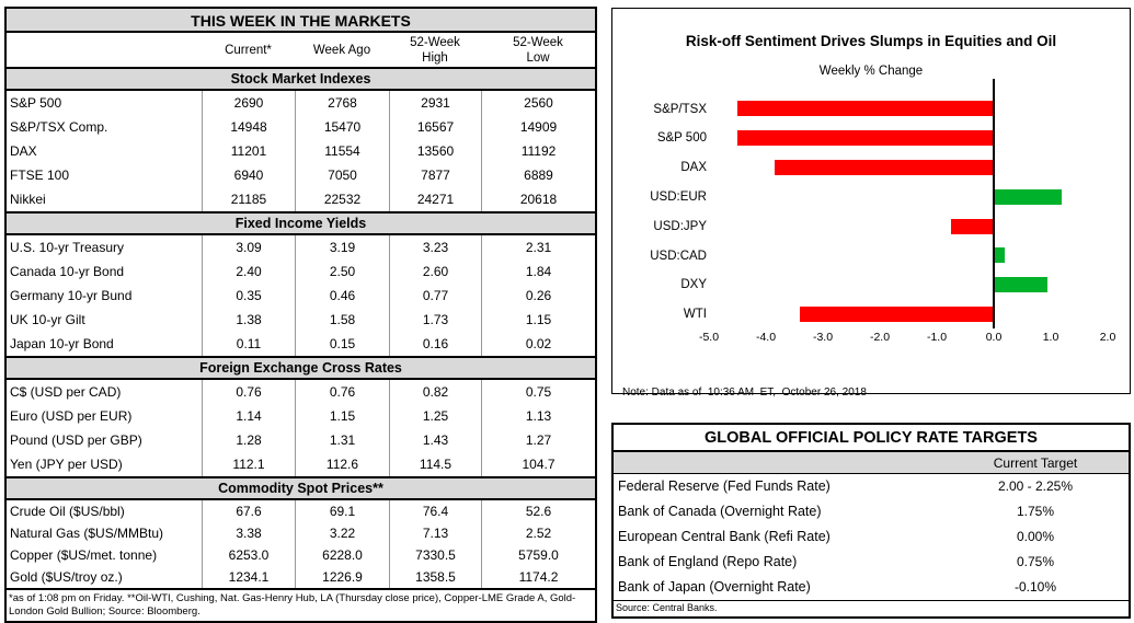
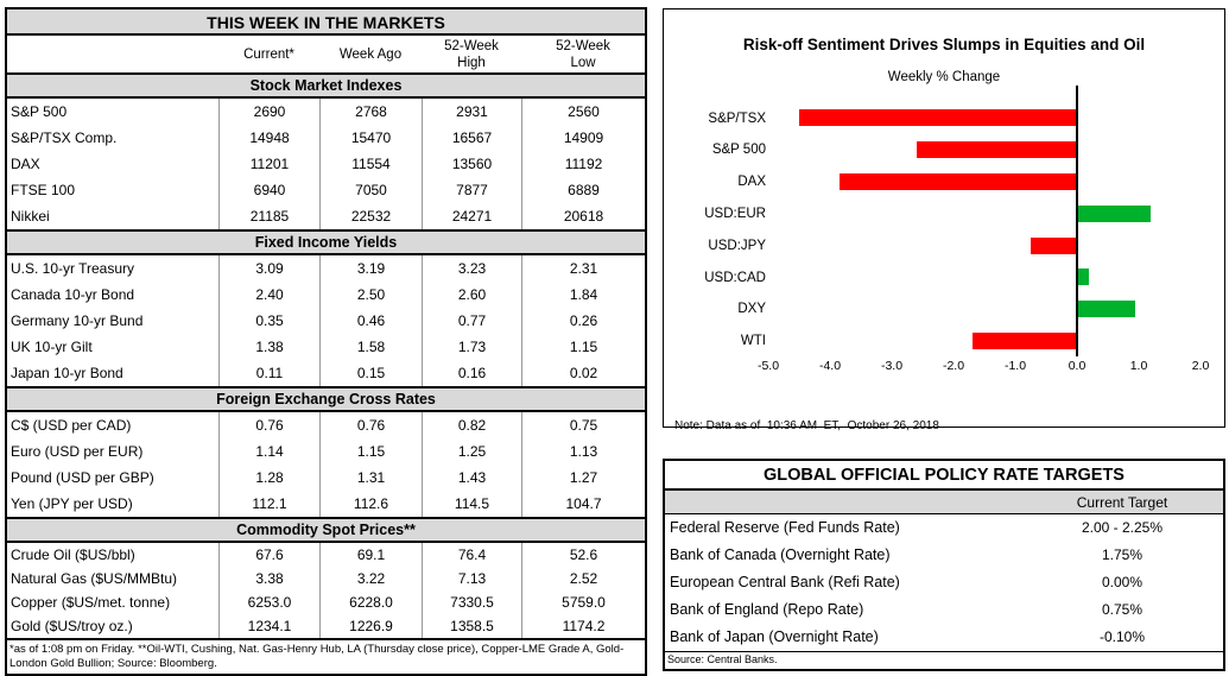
S&P 500: -4.5 -> -2.6
WTI: -3.4 -> -1.7
